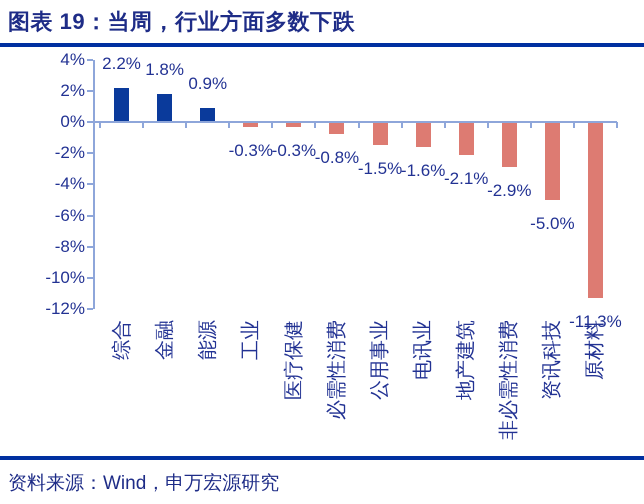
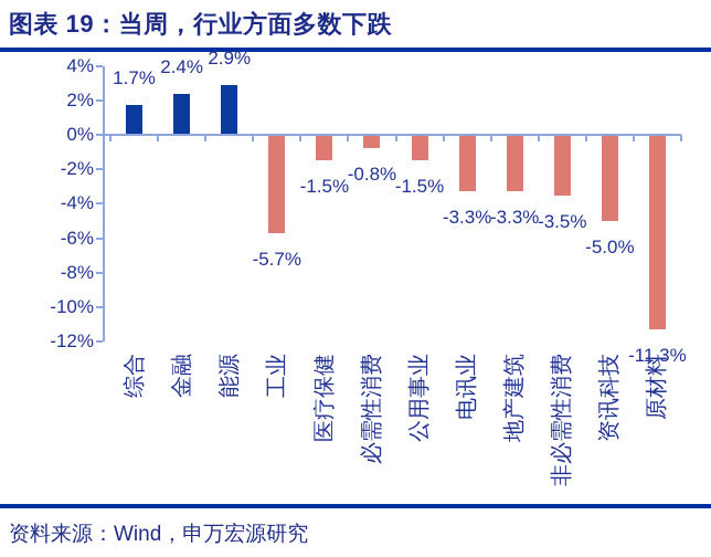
综合: 2.2% -> 1.7%
金融: 1.8% -> 2.4%
能源: 0.9% -> 2.9%
工业: -0.3% -> -5.7%
医疗保健: -0.3% -> -1.5%
电讯业: -1.6% -> -3.3%
地产建筑: -2.1% -> -3.3%
非必需性消费: -2.9% -> -3.5%
